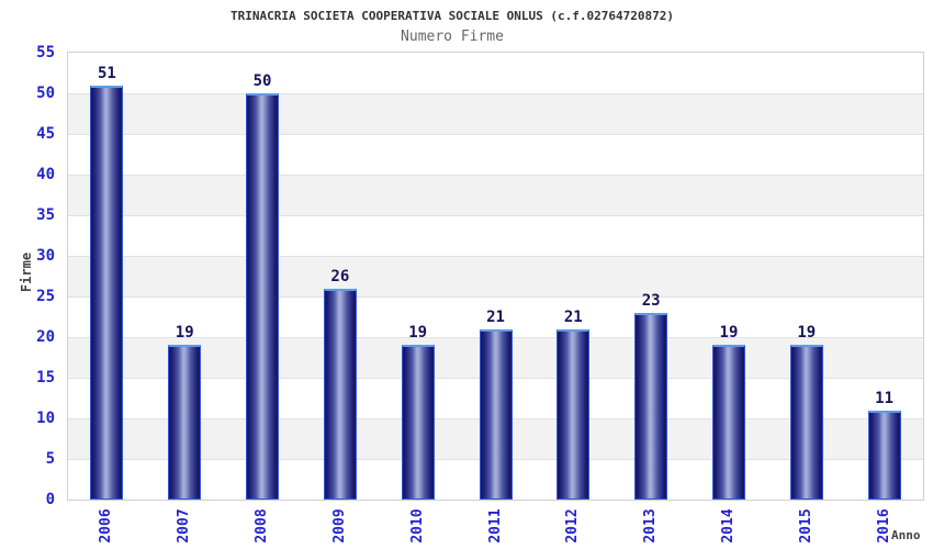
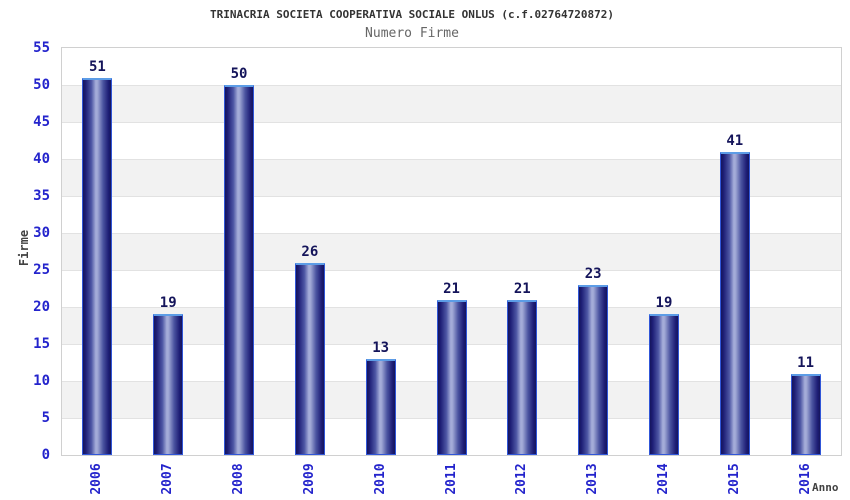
2010: 19 -> 13
2015: 19 -> 41
